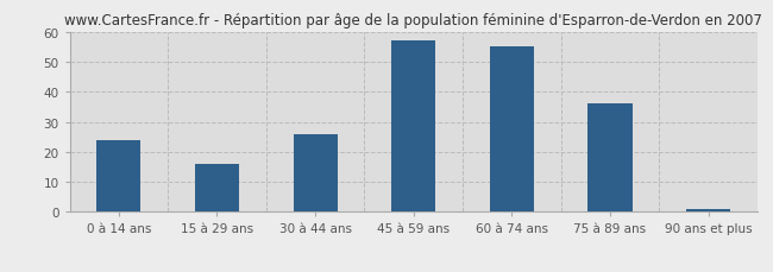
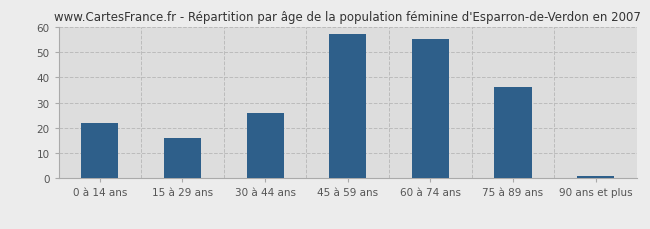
0 à 14 ans: 24 -> 22
